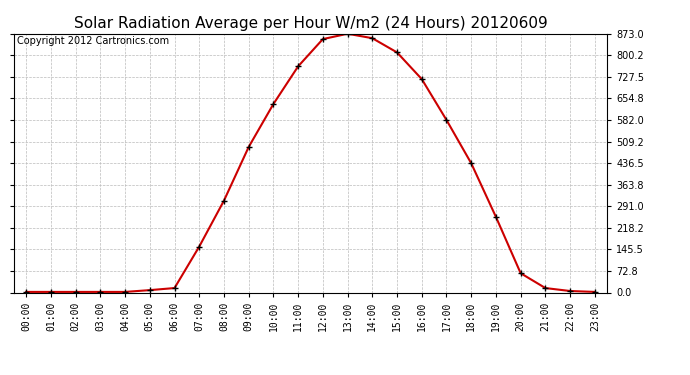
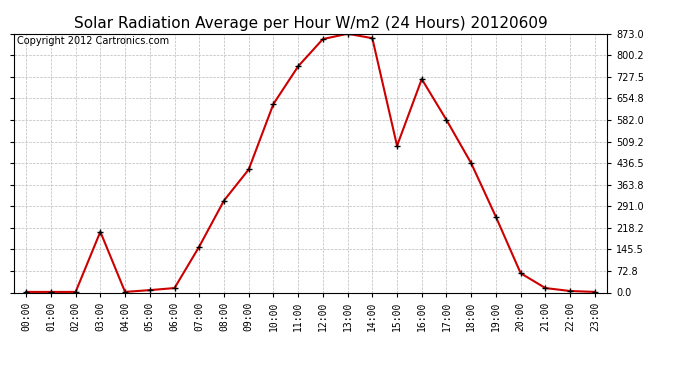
03:00: 2 -> 205
09:00: 491 -> 415
15:00: 810 -> 495
